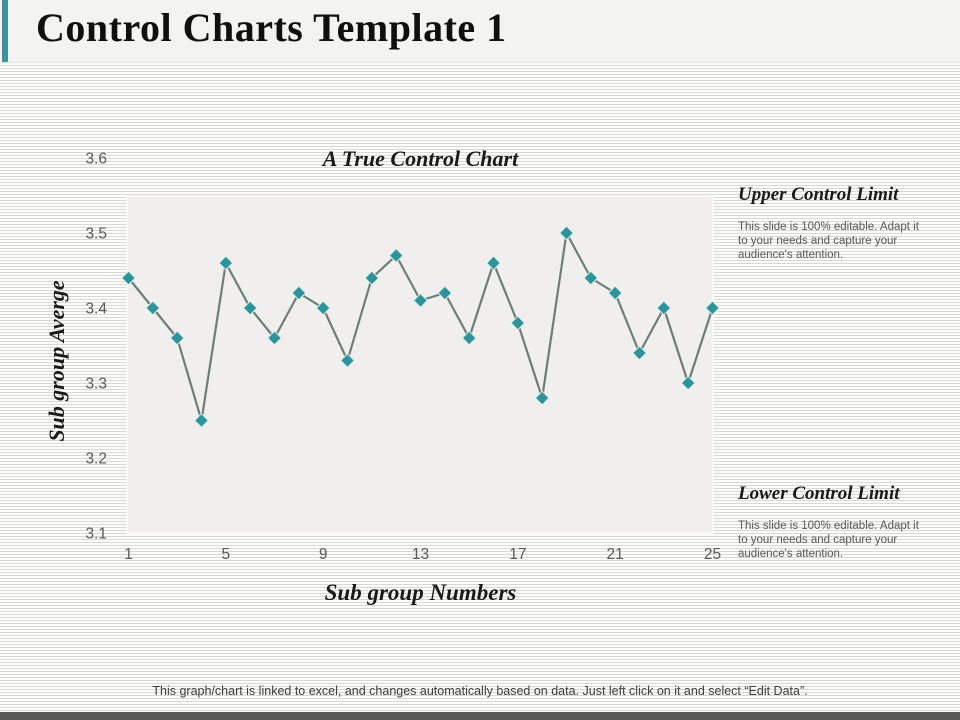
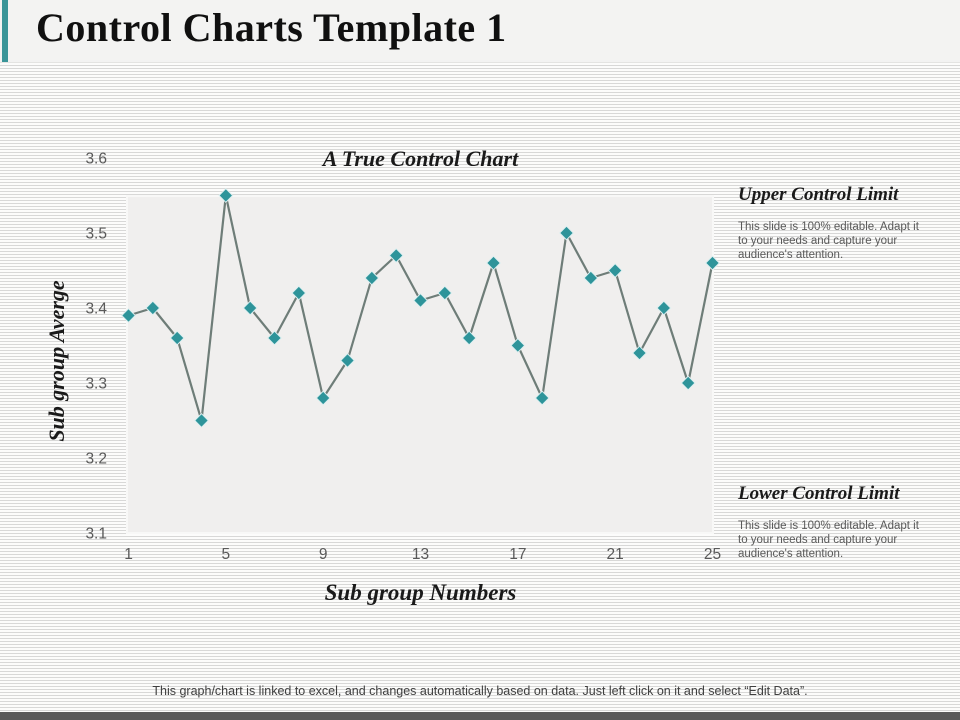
1: 3.44 -> 3.39
5: 3.46 -> 3.55
9: 3.40 -> 3.28
17: 3.38 -> 3.35
21: 3.42 -> 3.45
25: 3.40 -> 3.46
